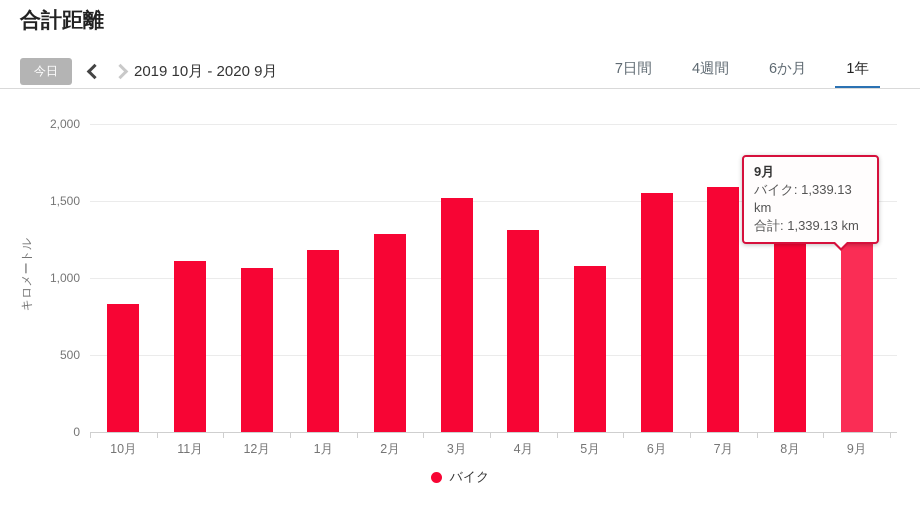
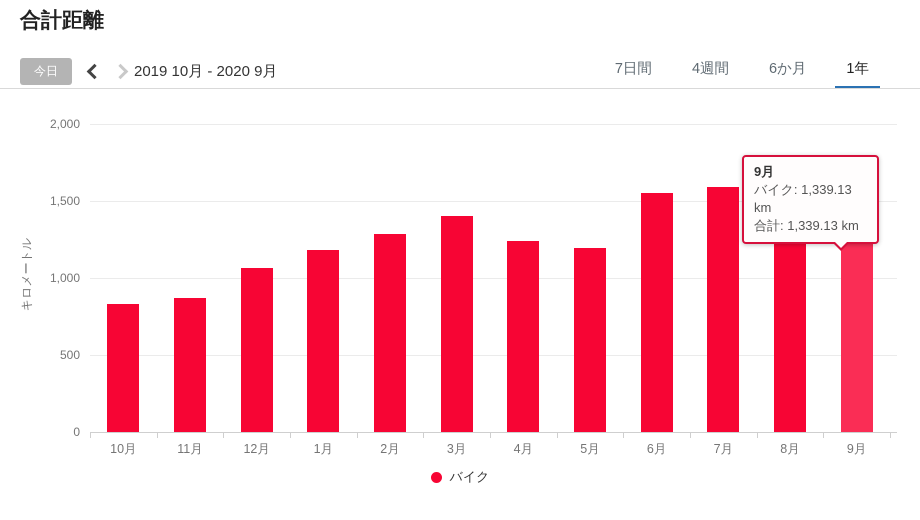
11月: 1110 -> 870
3月: 1520 -> 1400
4月: 1310 -> 1240
5月: 1080 -> 1200
